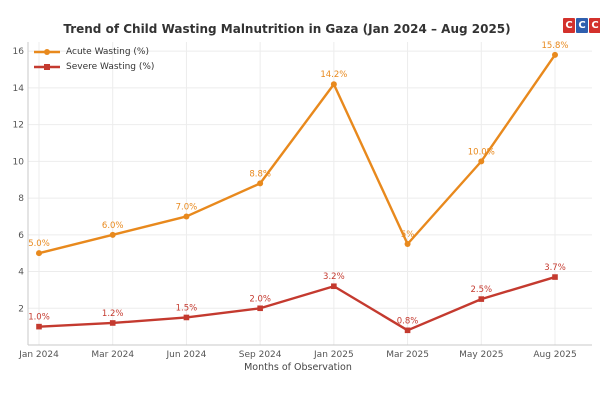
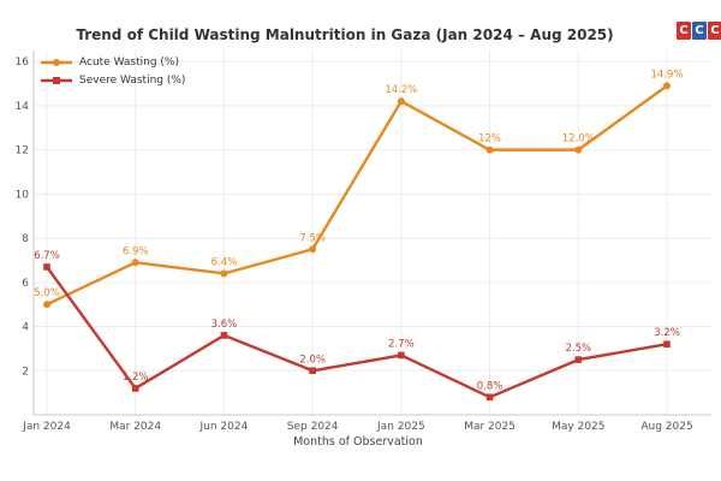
Severe Wasting (%)/Jan 2024: 1.0% -> 6.7%
Acute Wasting (%)/Mar 2024: 6.0% -> 6.9%
Acute Wasting (%)/Jun 2024: 7.0% -> 6.4%
Severe Wasting (%)/Jun 2024: 1.5% -> 3.6%
Acute Wasting (%)/Sep 2024: 8.8% -> 7.5%
Severe Wasting (%)/Jan 2025: 3.2% -> 2.7%
Acute Wasting (%)/Mar 2025: 5% -> 12%
Acute Wasting (%)/May 2025: 10.0% -> 12.0%
Acute Wasting (%)/Aug 2025: 15.8% -> 14.9%
Severe Wasting (%)/Aug 2025: 3.7% -> 3.2%
